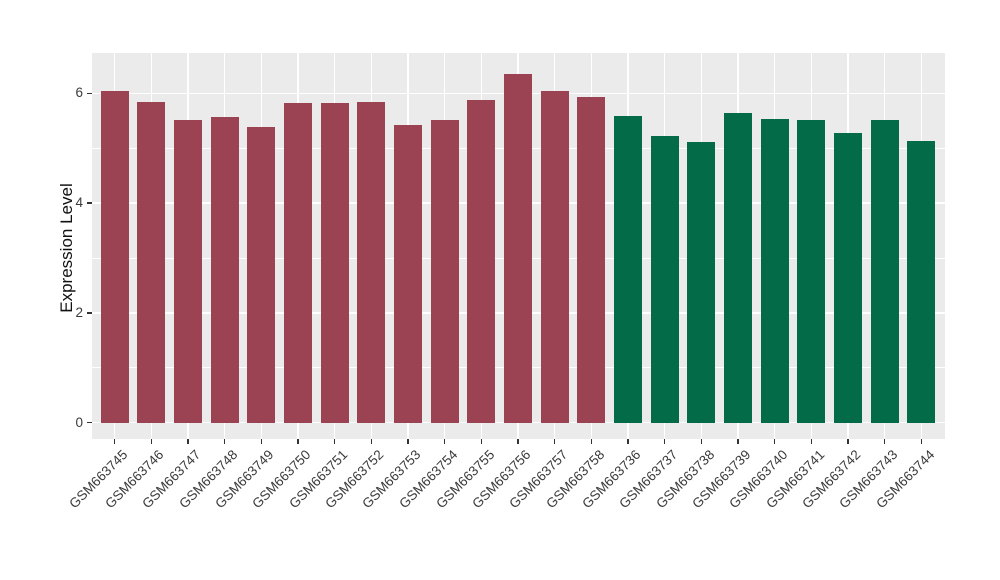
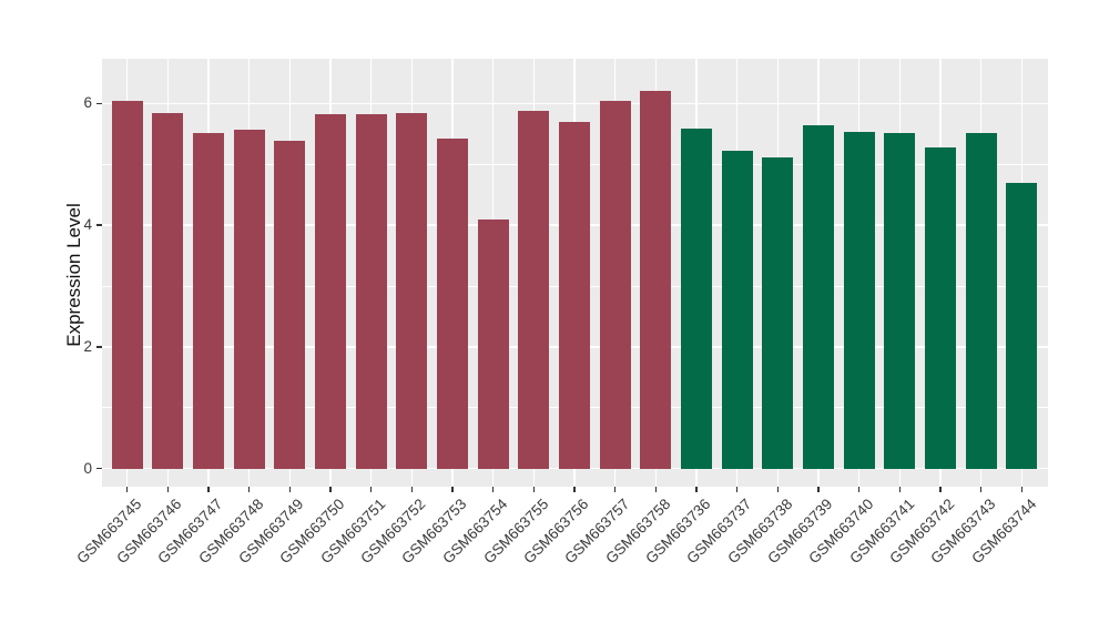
GSM663754: 5.5 -> 4.1
GSM663756: 6.3 -> 5.7
GSM663758: 5.9 -> 6.2
GSM663744: 5.1 -> 4.7
